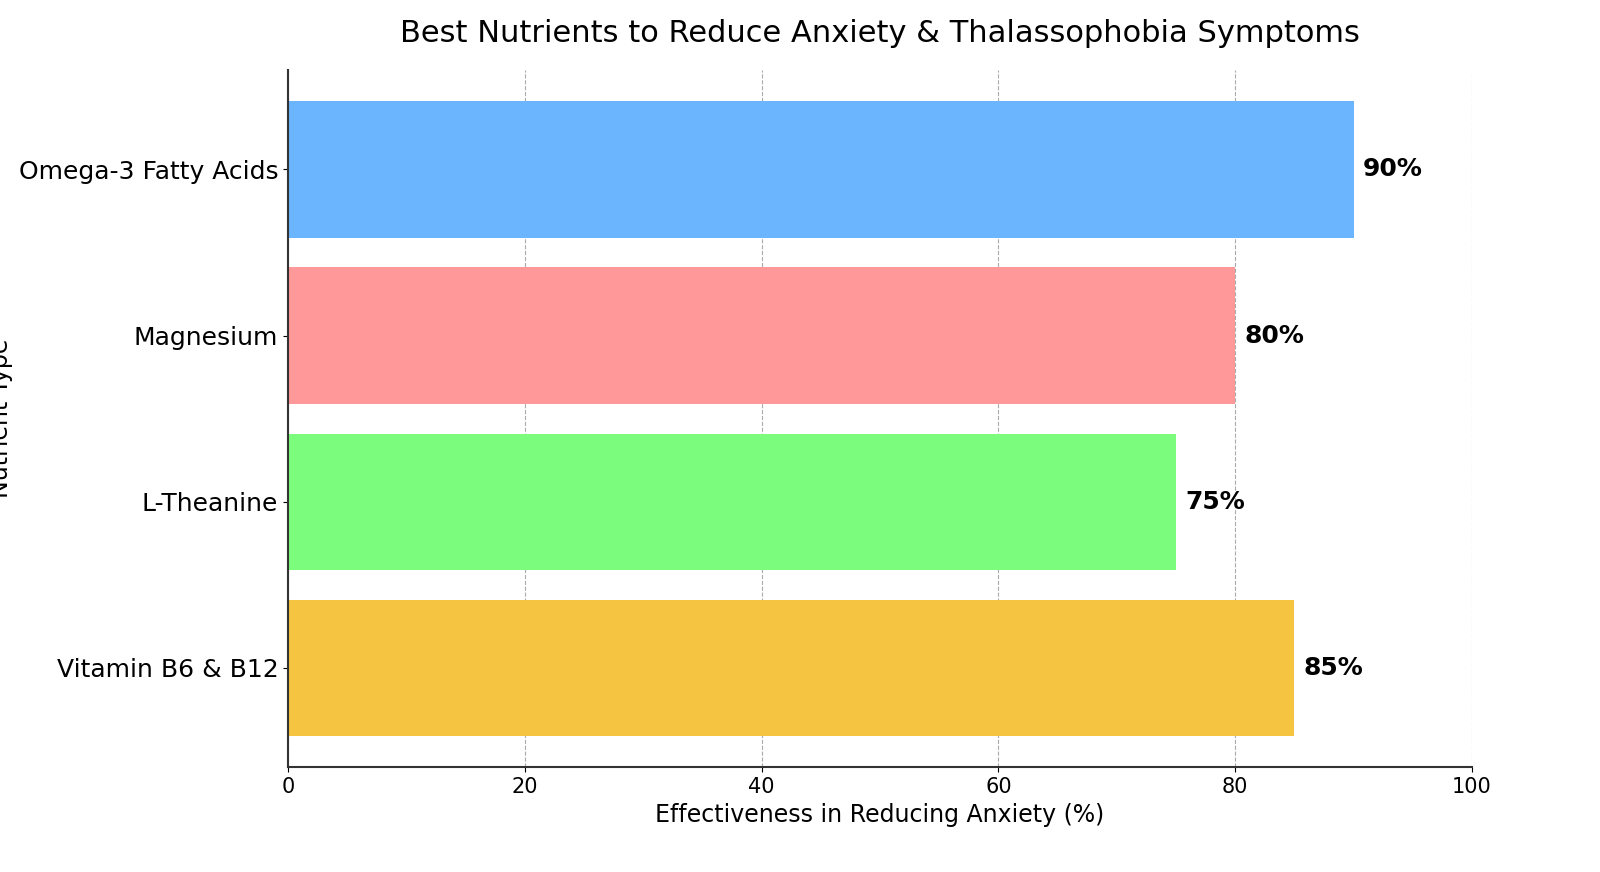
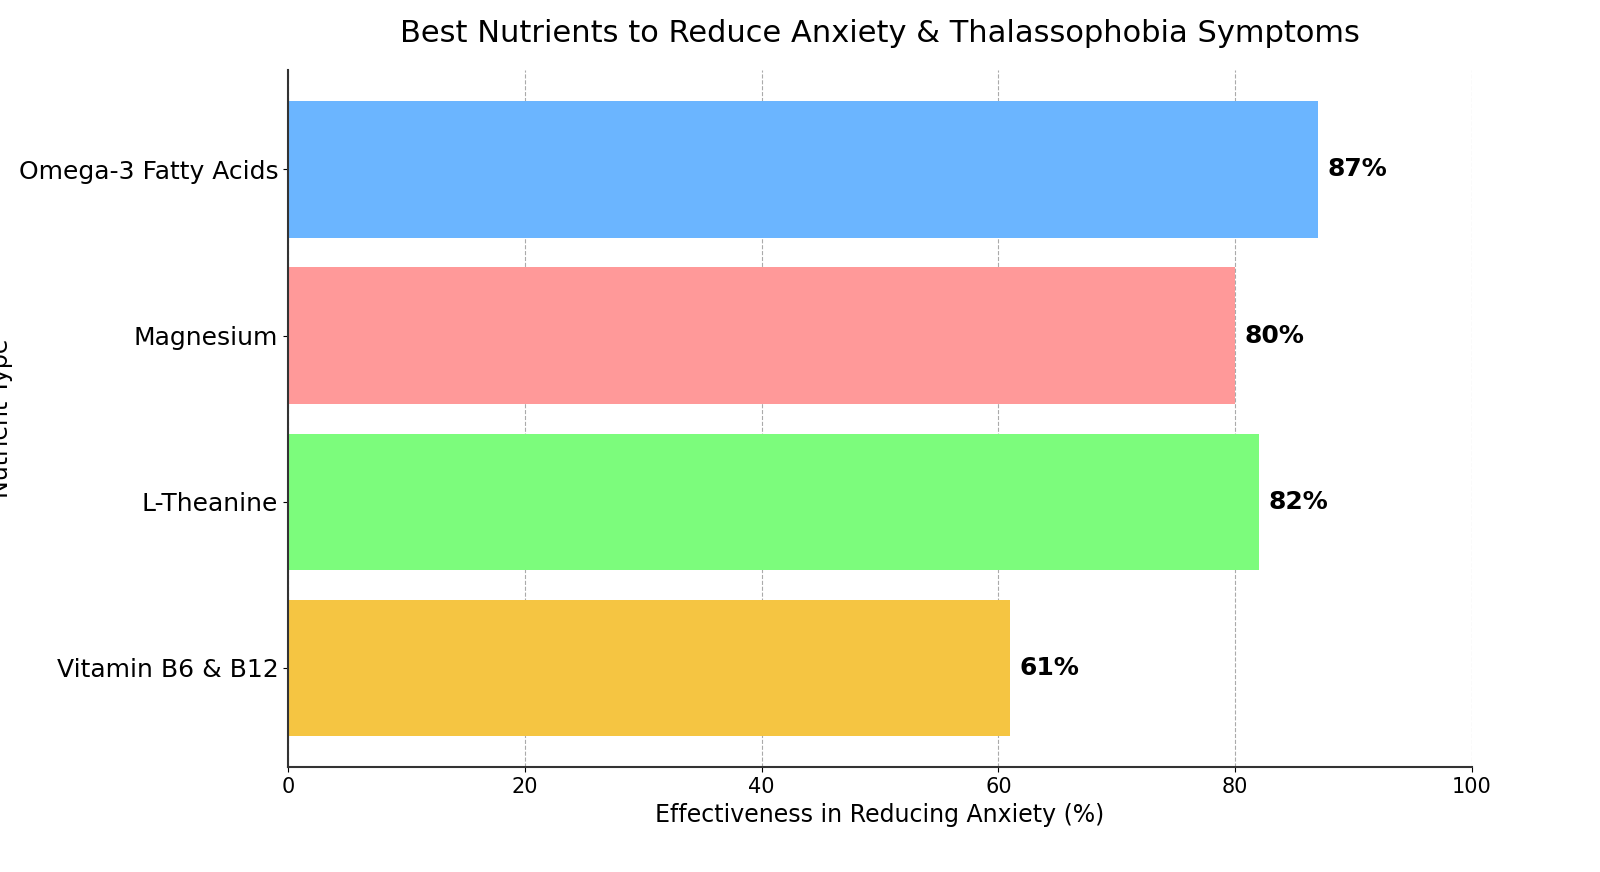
Omega-3 Fatty Acids: 90% -> 87%
L-Theanine: 75% -> 82%
Vitamin B6 & B12: 85% -> 61%
